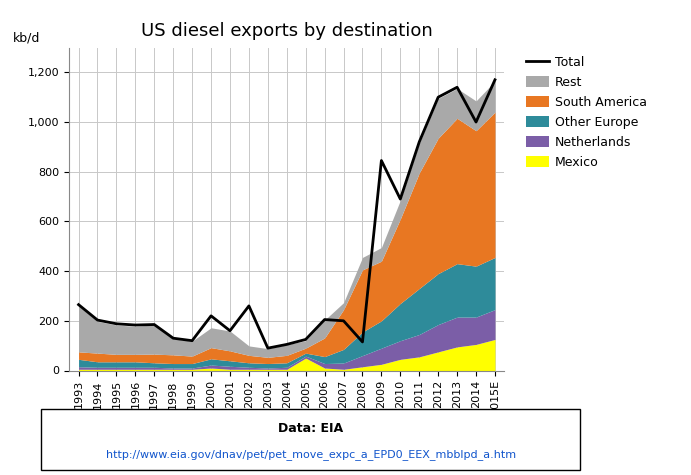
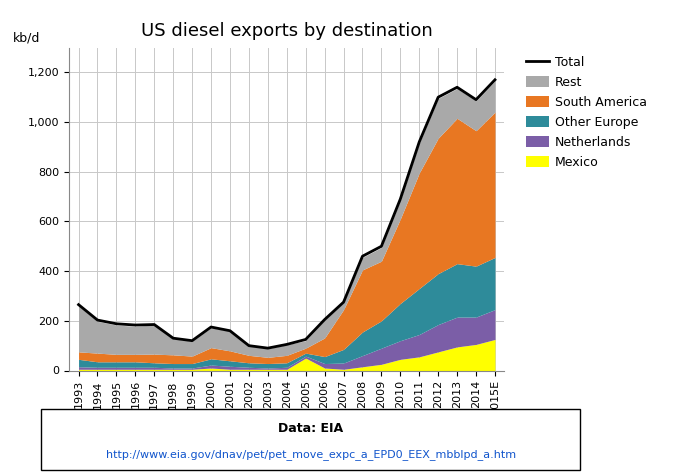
Total/2000: 220 -> 175
Total/2002: 260 -> 100
Total/2007: 200 -> 275
Total/2008: 115 -> 460
Total/2009: 845 -> 500
Total/2014: 1,000 -> 1,090
